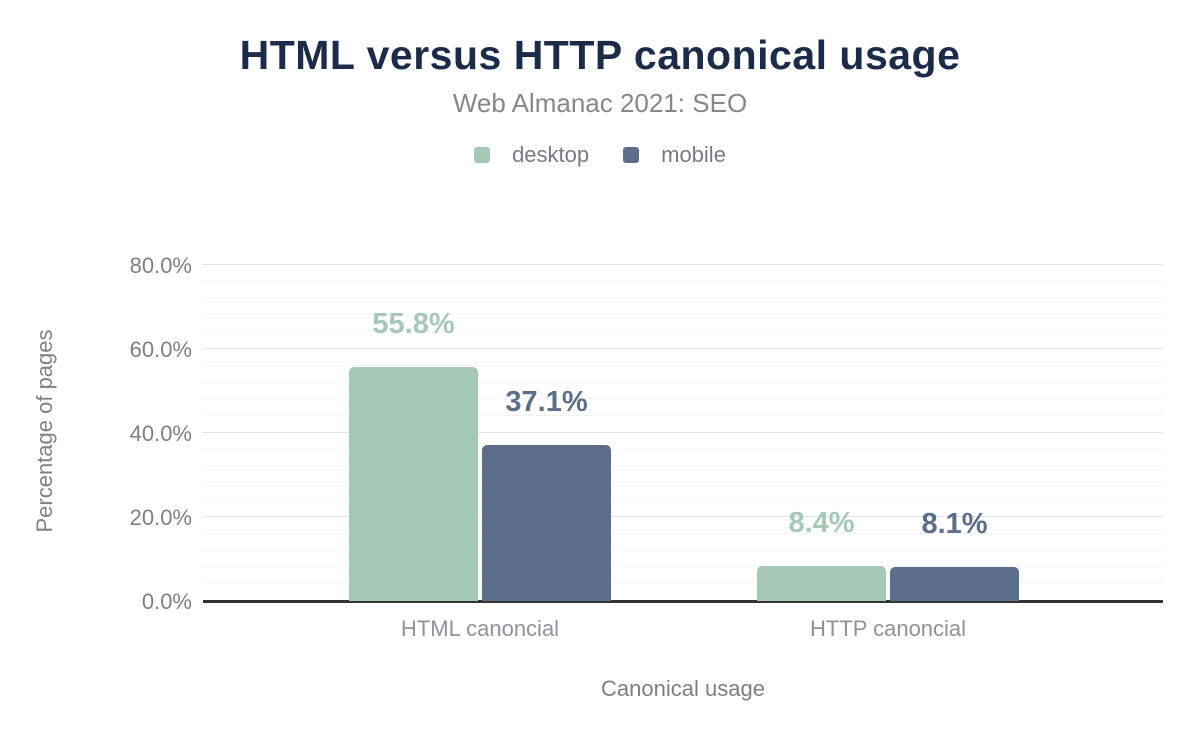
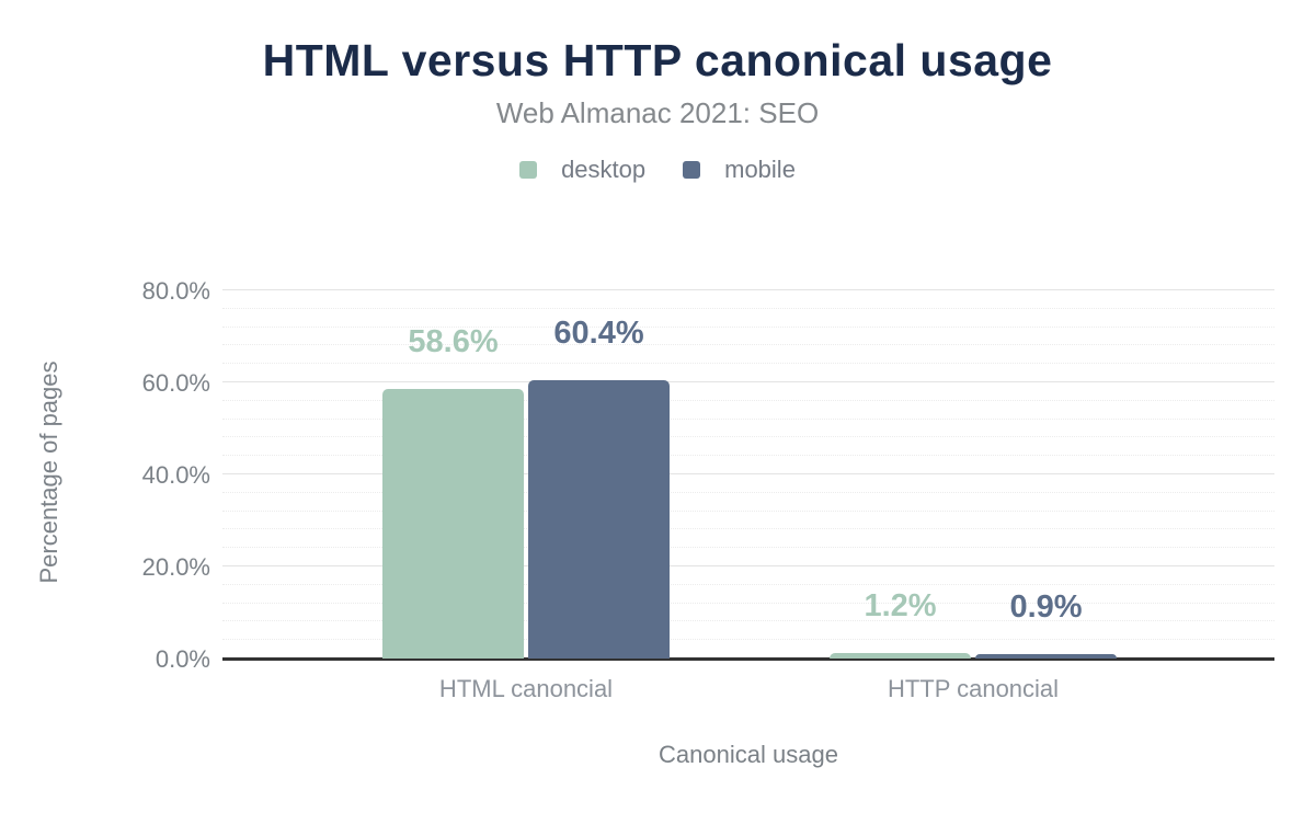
desktop/HTML canoncial: 55.8% -> 58.6%
mobile/HTML canoncial: 37.1% -> 60.4%
desktop/HTTP canoncial: 8.4% -> 1.2%
mobile/HTTP canoncial: 8.1% -> 0.9%
